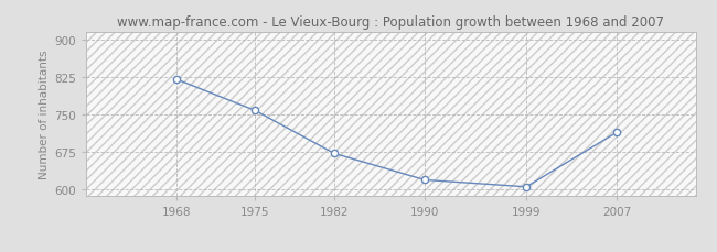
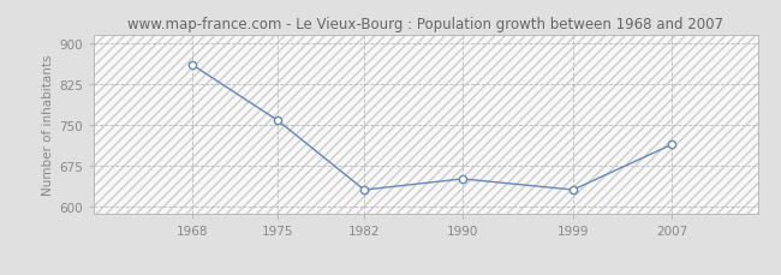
1968: 820 -> 860
1982: 671 -> 630
1990: 618 -> 650
1999: 604 -> 630
